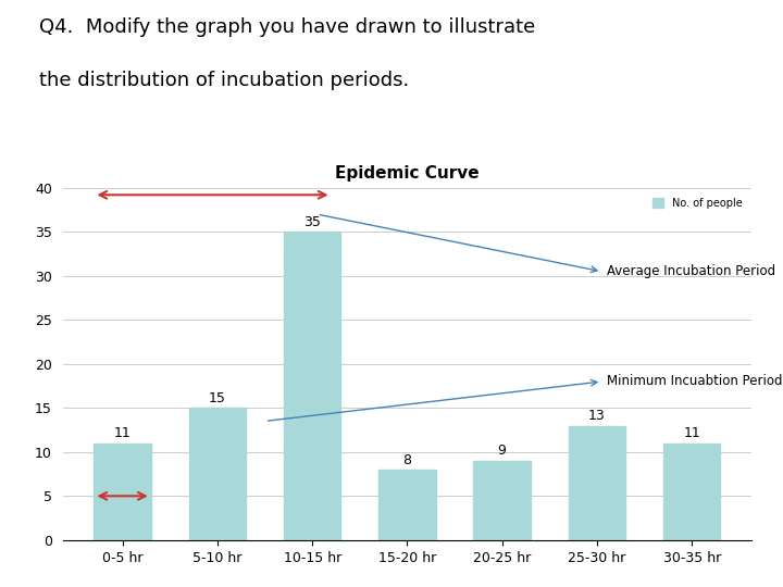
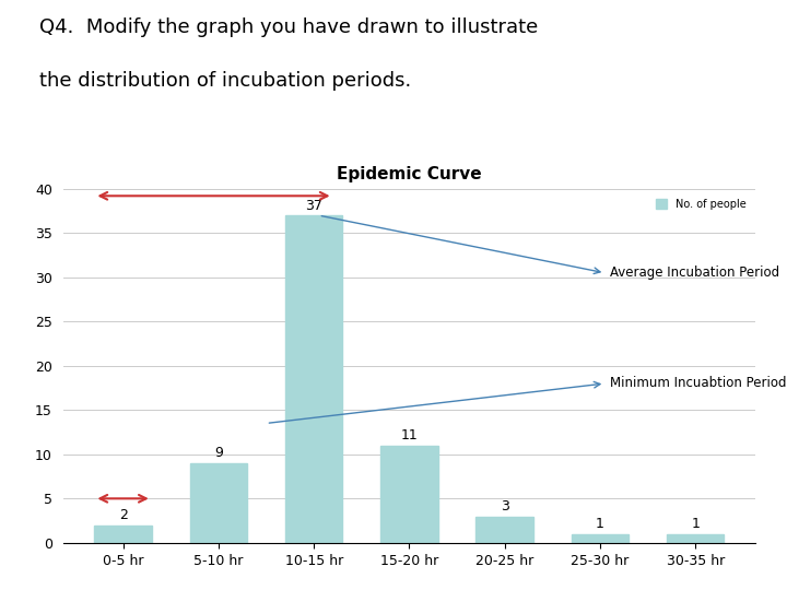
0-5 hr: 11 -> 2
5-10 hr: 15 -> 9
10-15 hr: 35 -> 37
15-20 hr: 8 -> 11
20-25 hr: 9 -> 3
25-30 hr: 13 -> 1
30-35 hr: 11 -> 1
